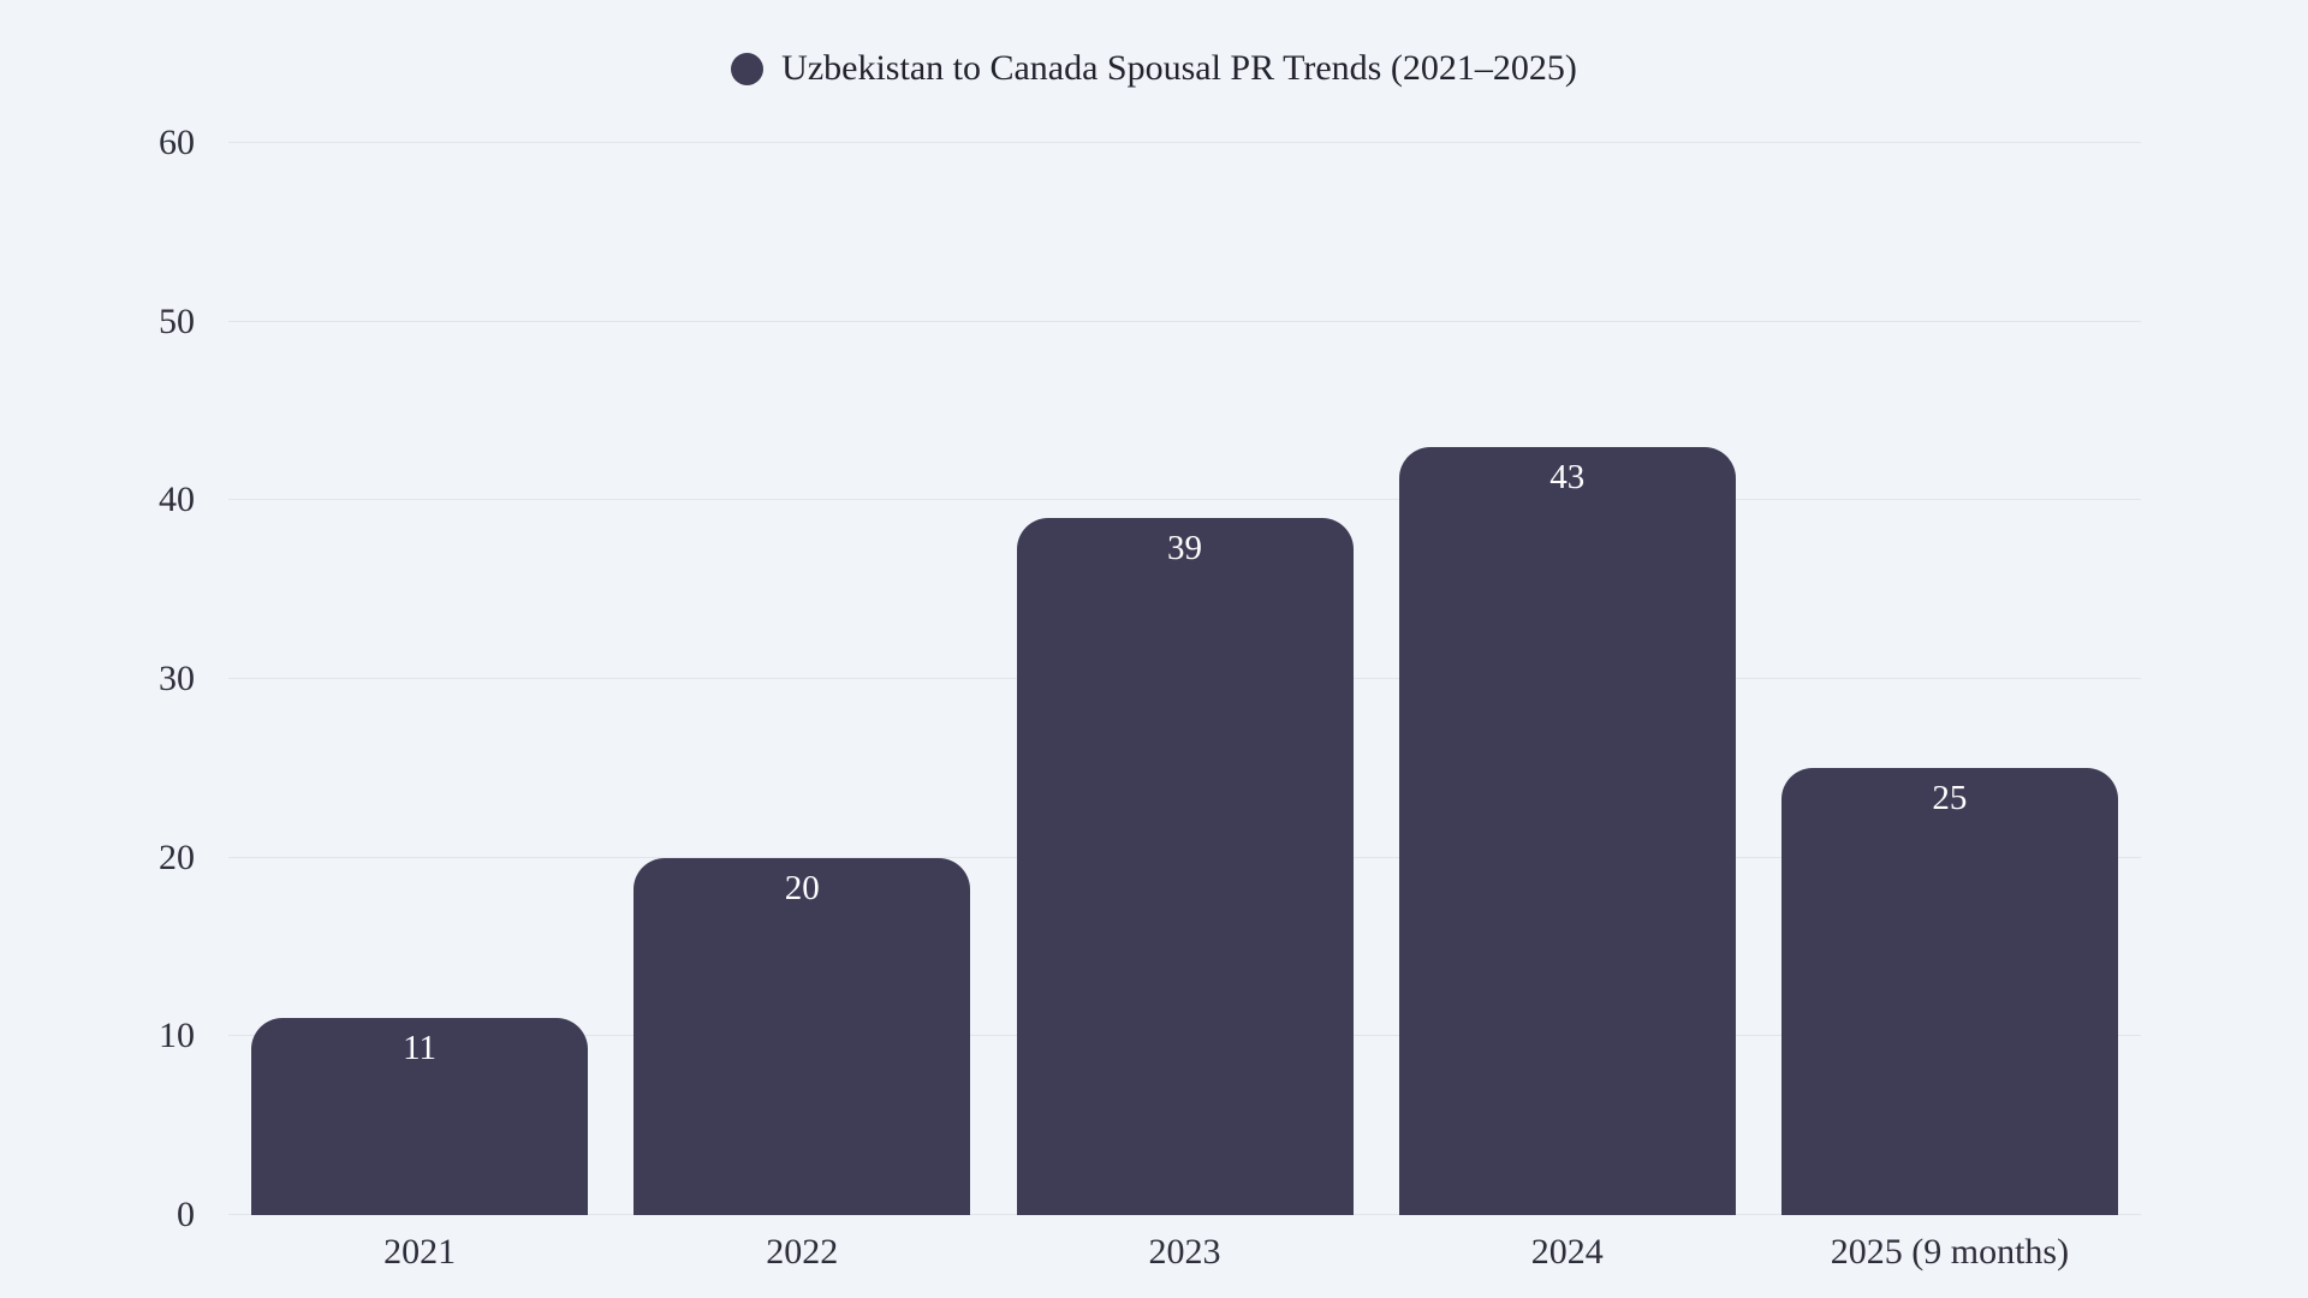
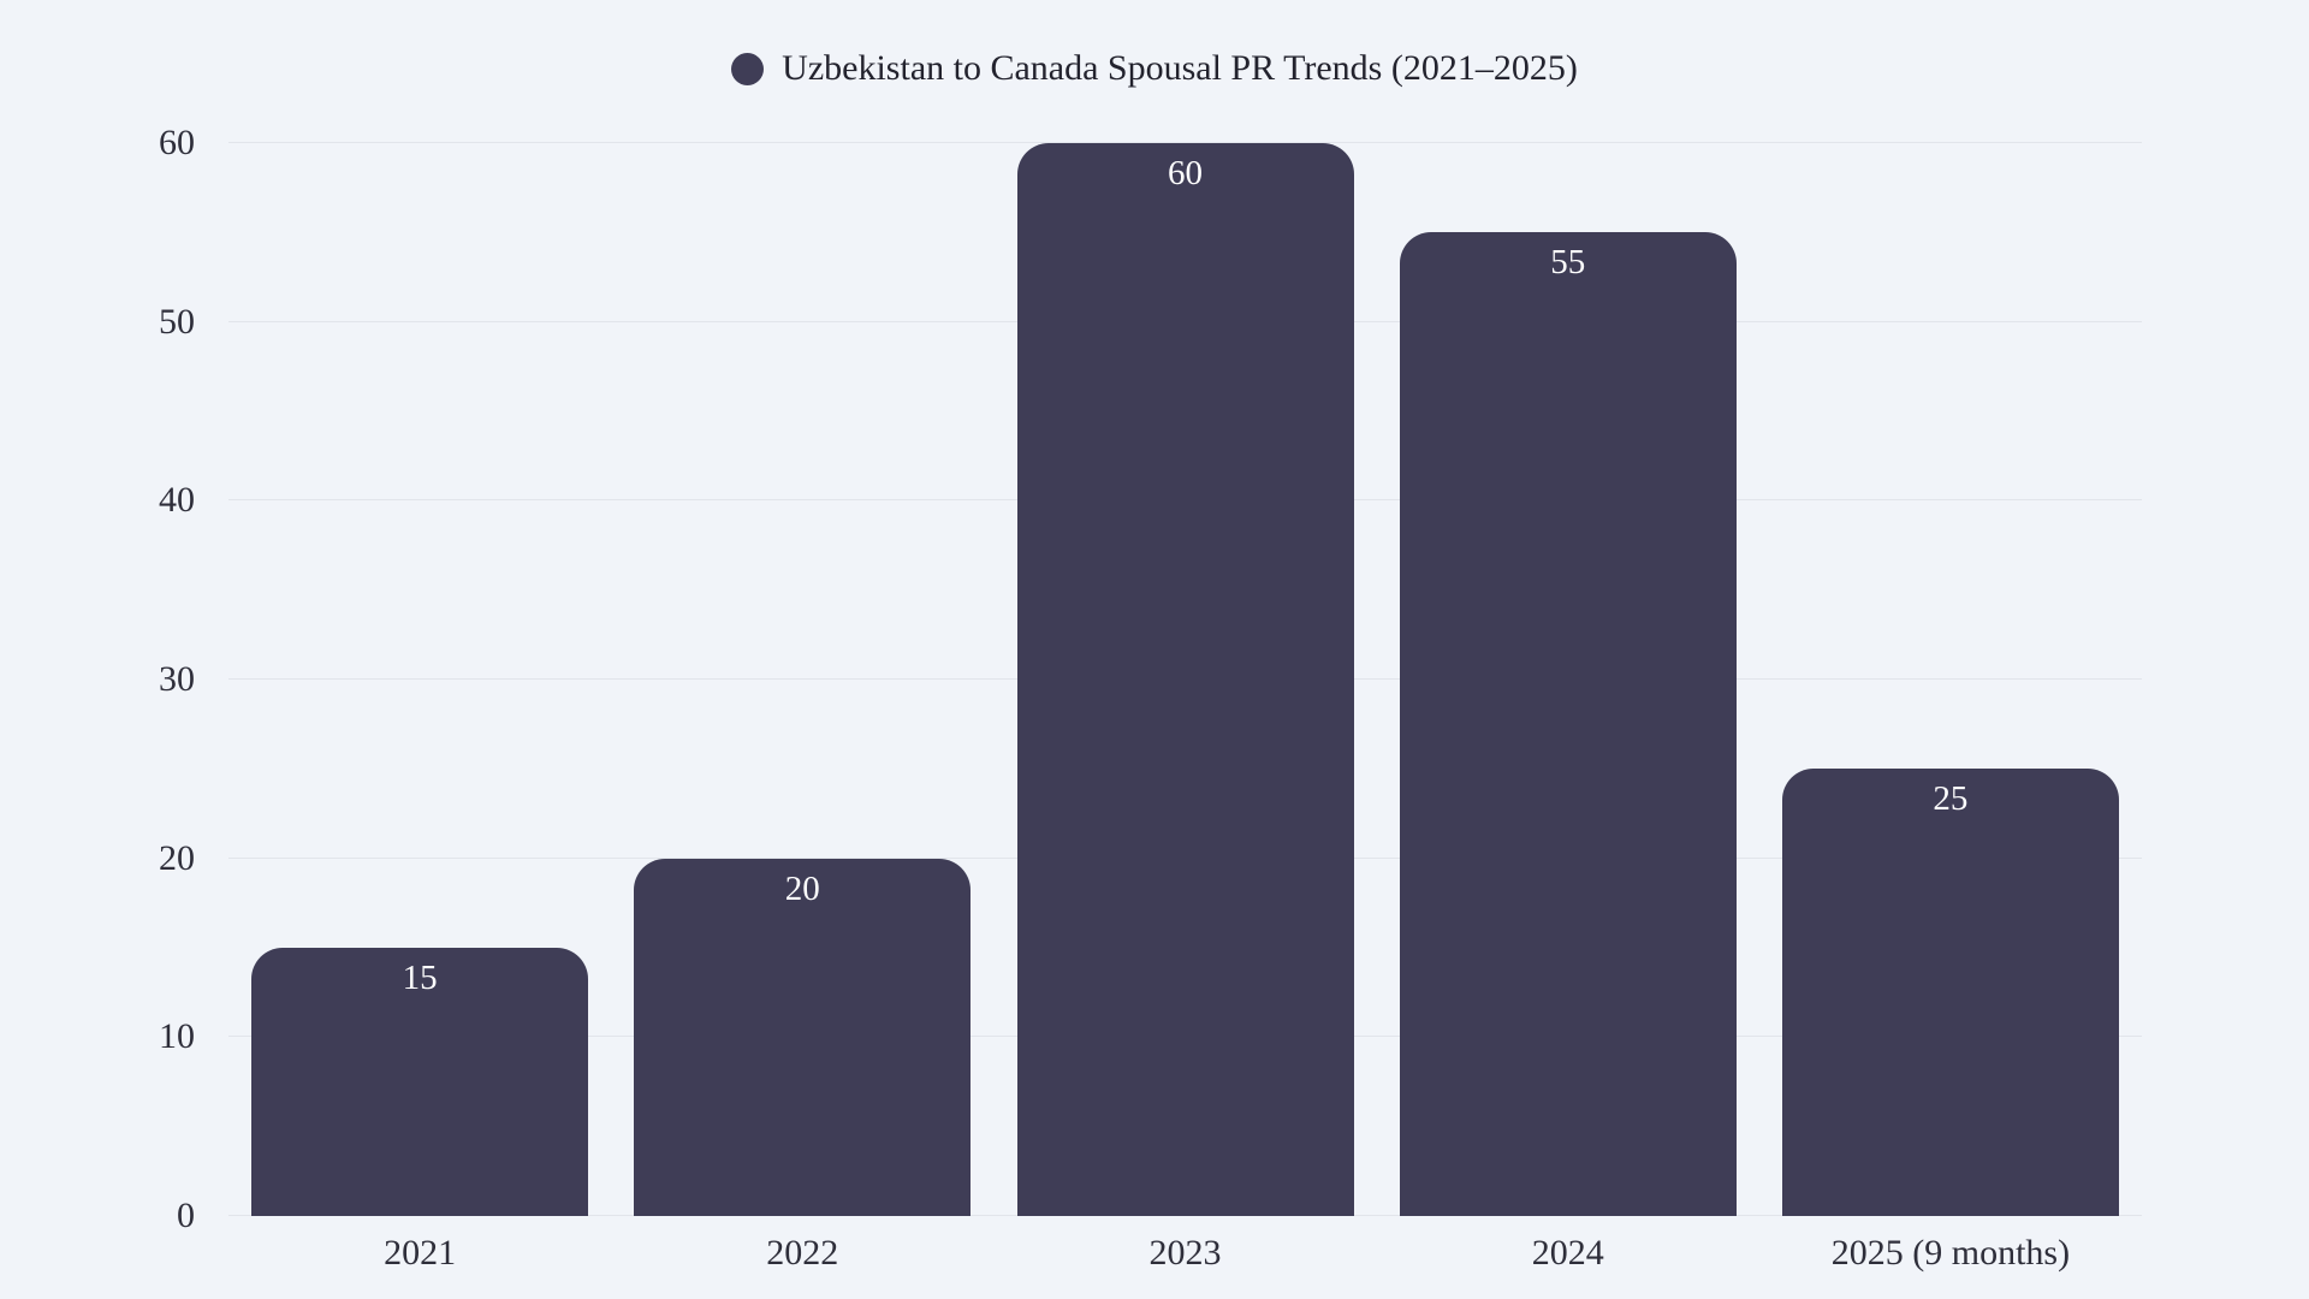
2021: 11 -> 15
2023: 39 -> 60
2024: 43 -> 55
